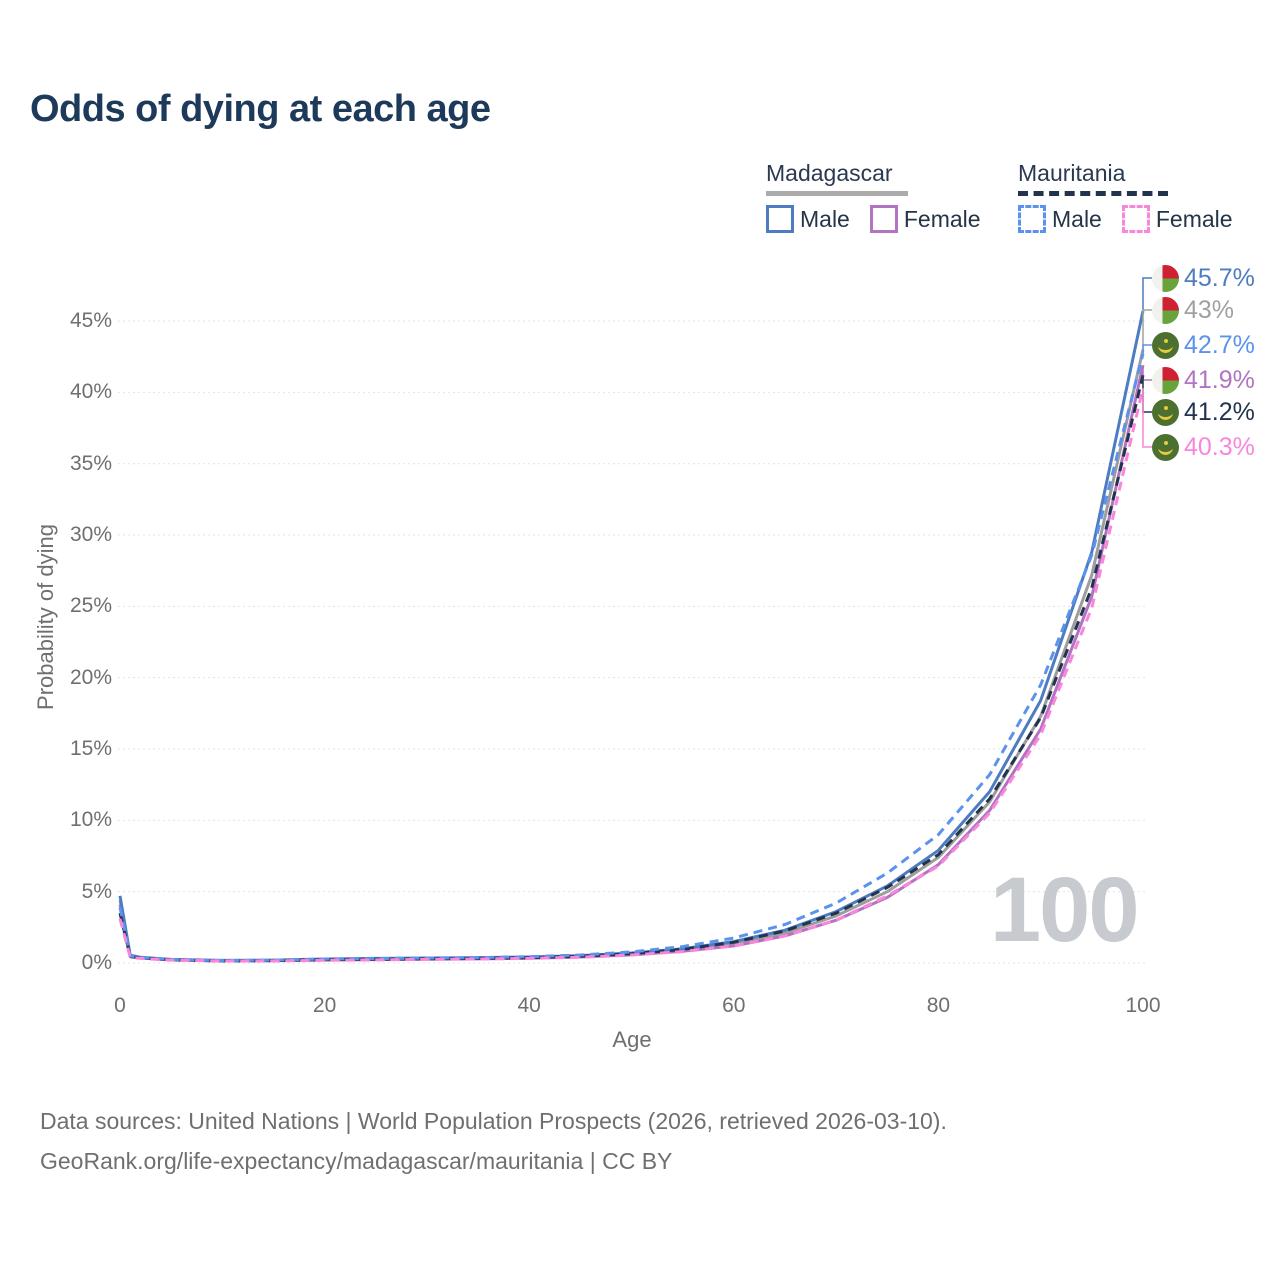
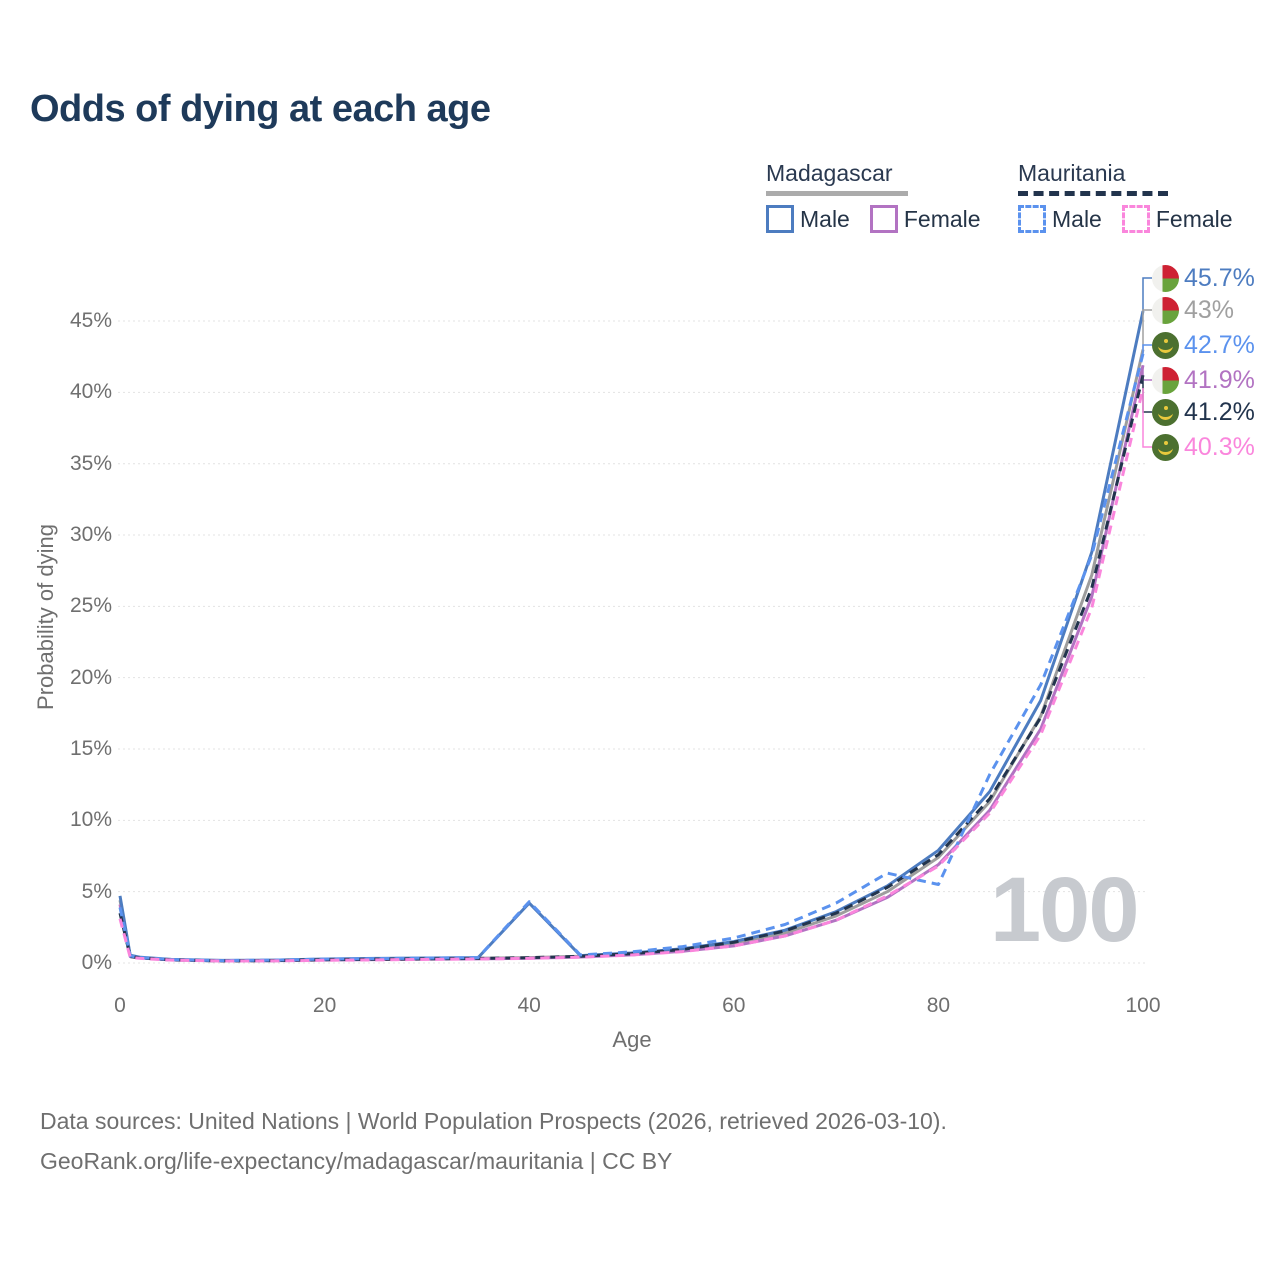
Madagascar Male/40: 0.4% -> 4.2%
Mauritania Male/40: 0.4% -> 4.3%
Mauritania Male/80: 9.0% -> 5.5%
